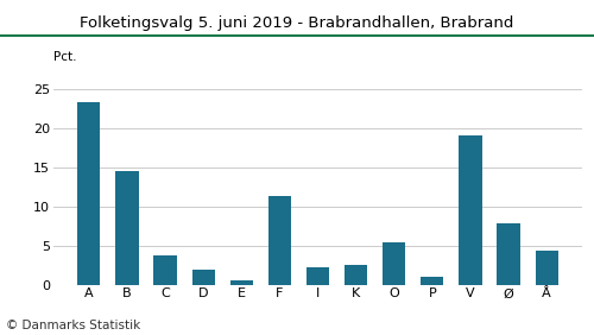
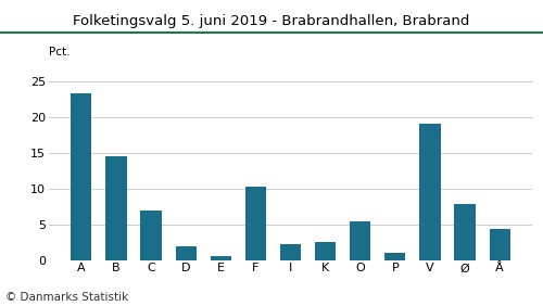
C: 3.8 -> 7.0
F: 11.4 -> 10.3
